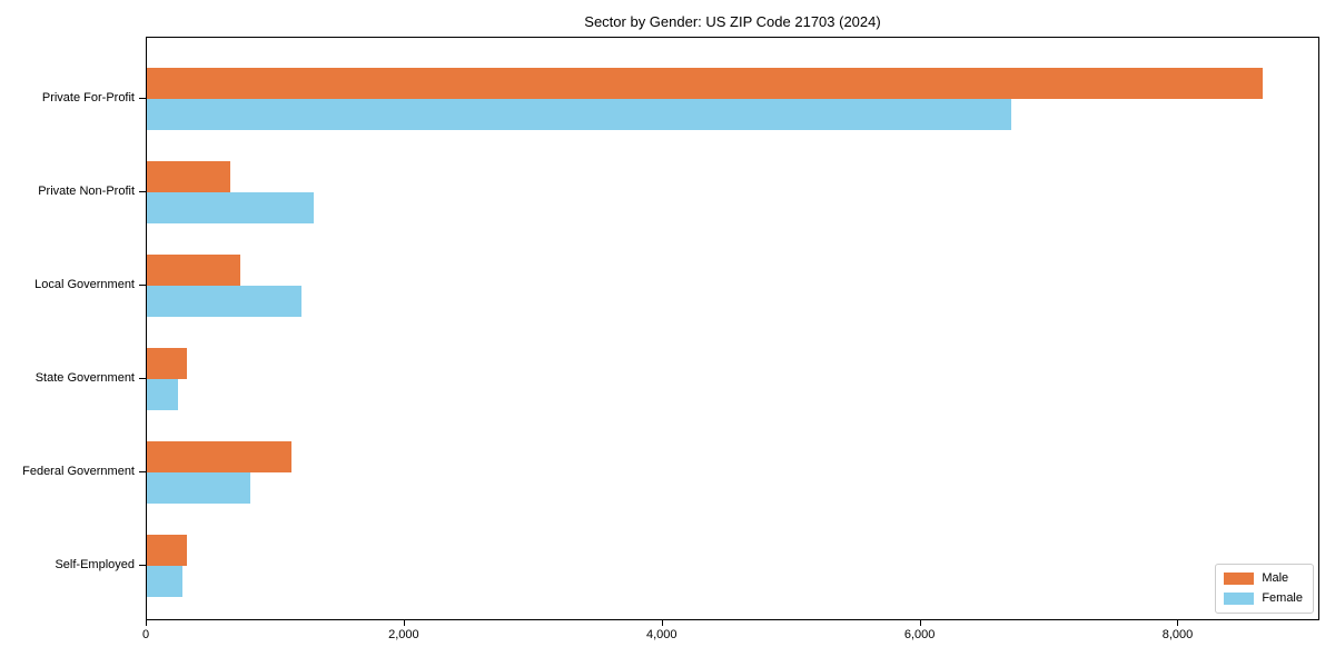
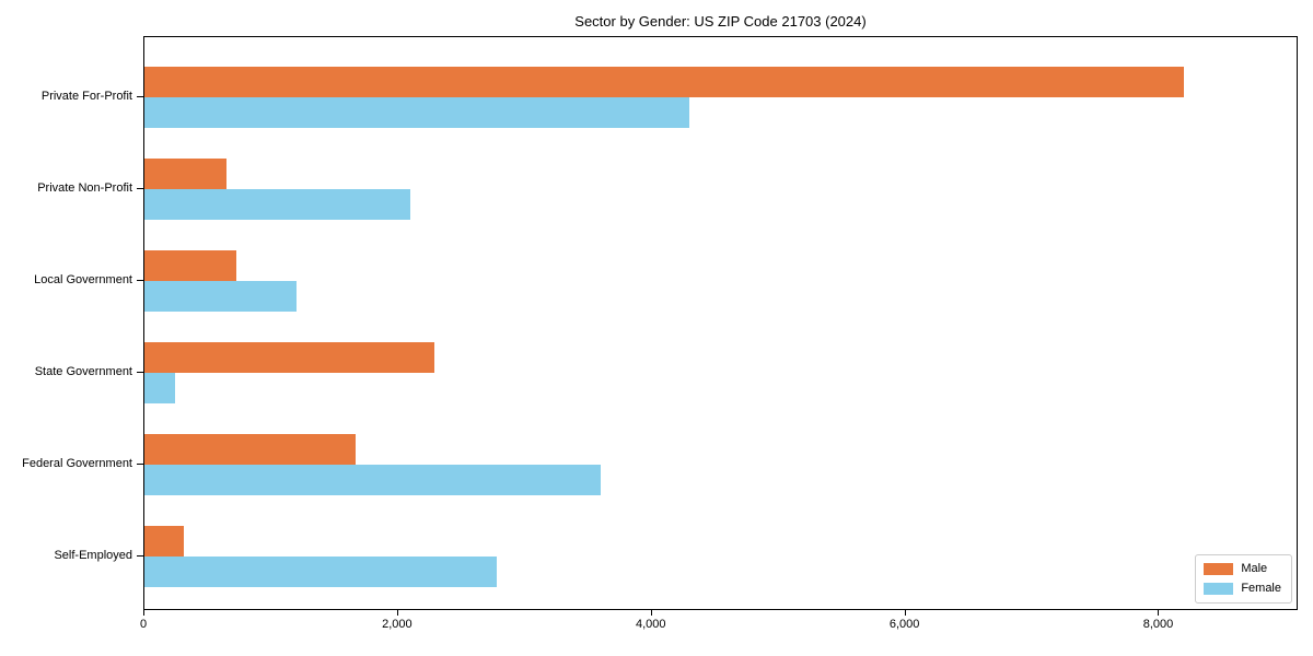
Male/Private For-Profit: 8670 -> 8210
Female/Private For-Profit: 6720 -> 4300
Female/Private Non-Profit: 1300 -> 2100
Male/State Government: 310 -> 2290
Male/Federal Government: 1120 -> 1670
Female/Federal Government: 800 -> 3600
Female/Self-Employed: 280 -> 2780
